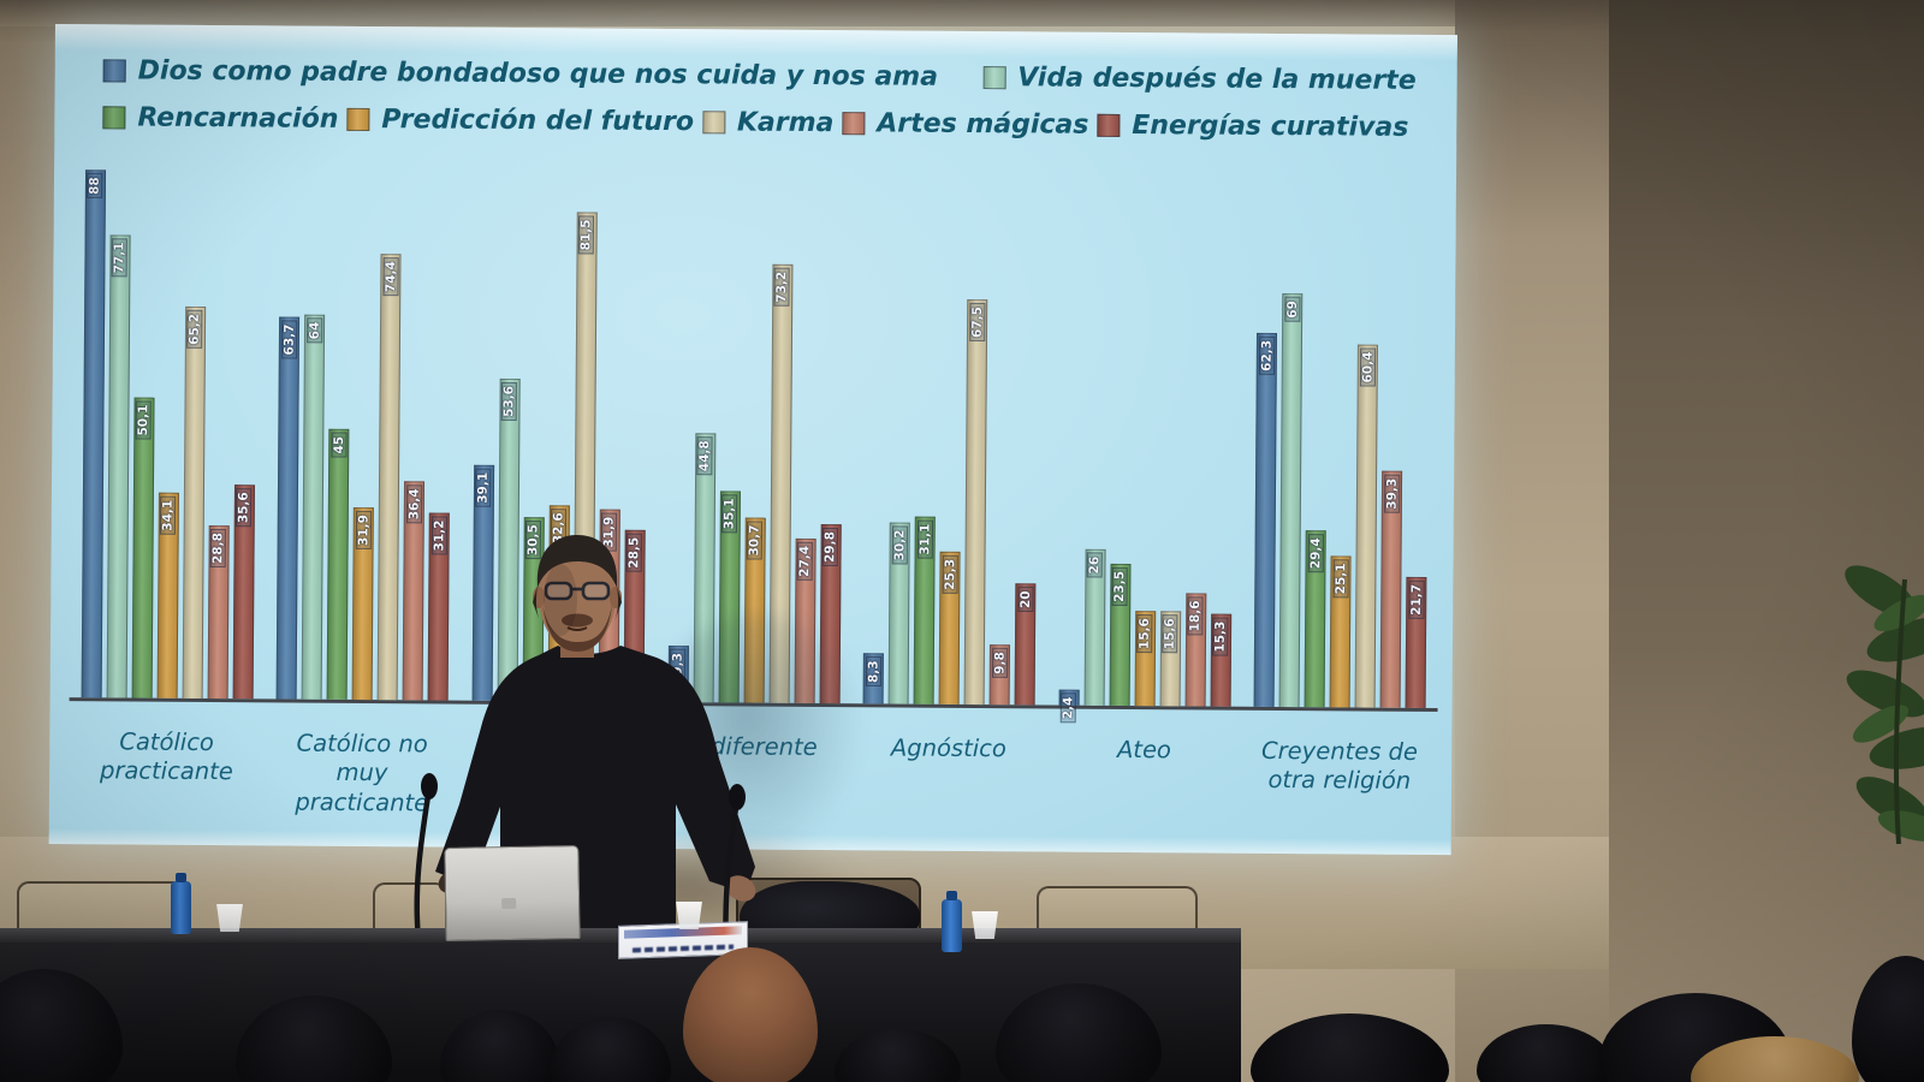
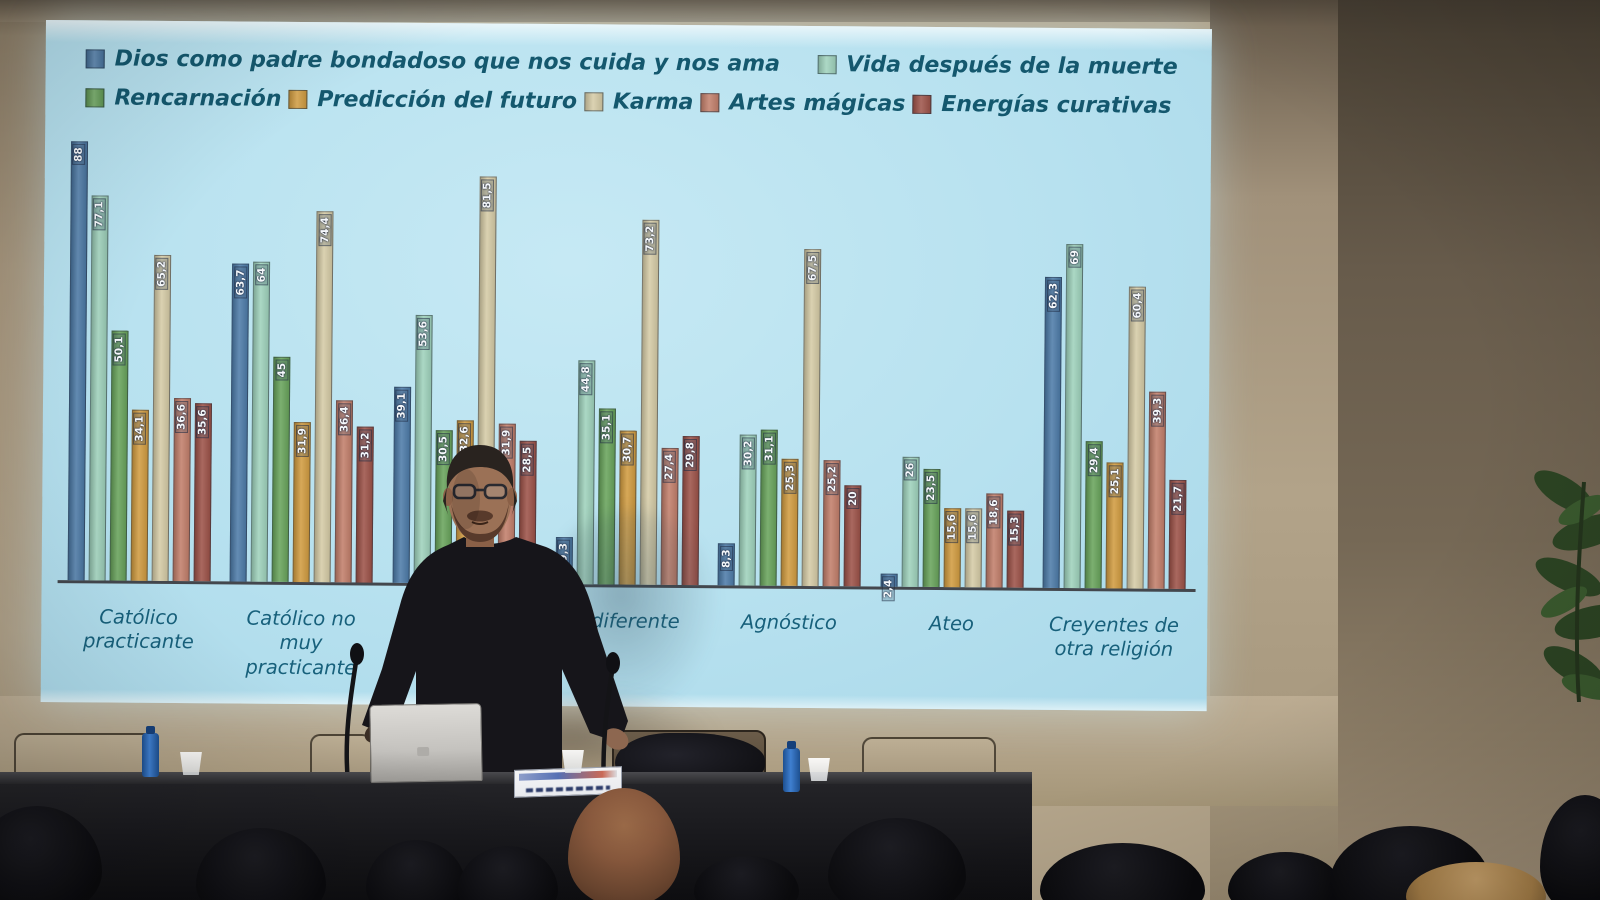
Artes mágicas/Católico practicante: 28,8 -> 36,6
Artes mágicas/Agnóstico: 9,8 -> 25,2
